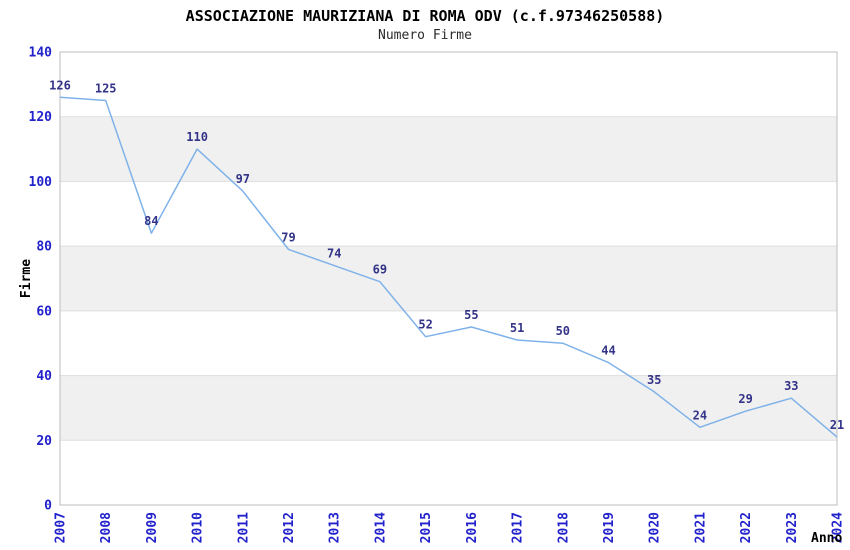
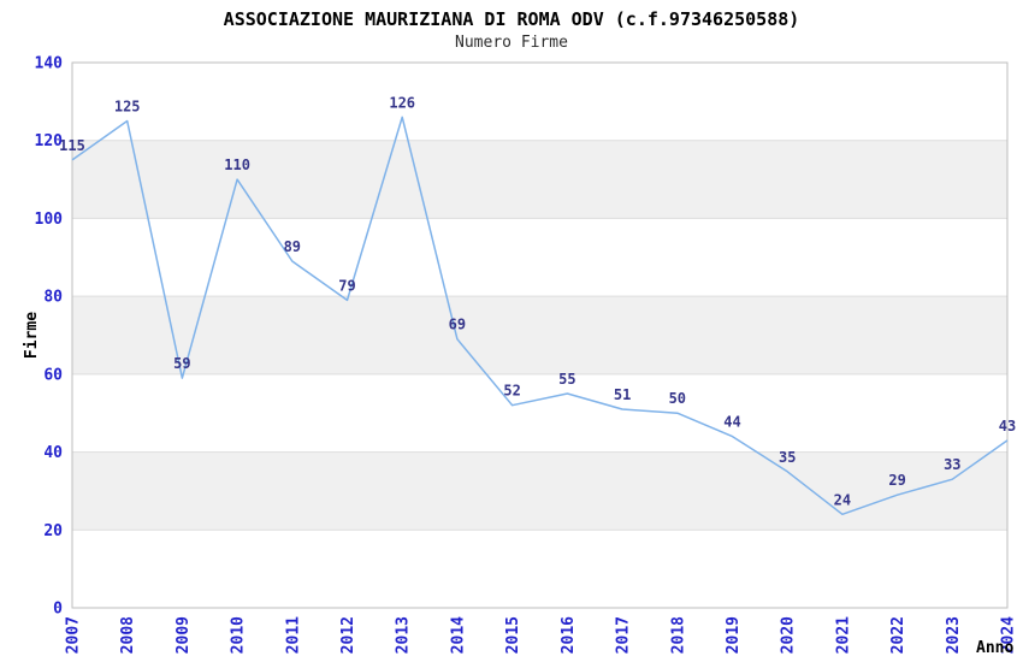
2007: 126 -> 115
2009: 84 -> 59
2011: 97 -> 89
2013: 74 -> 126
2024: 21 -> 43
